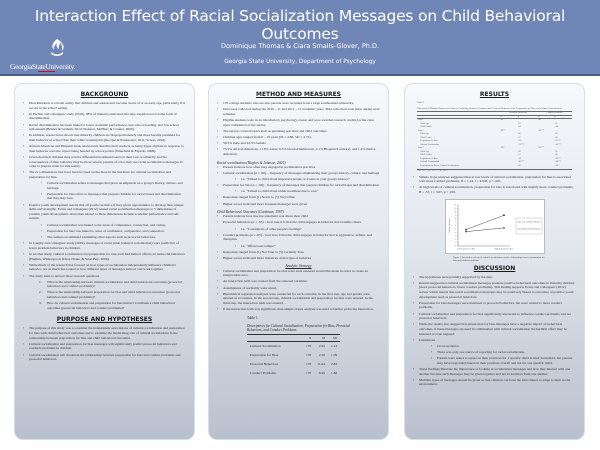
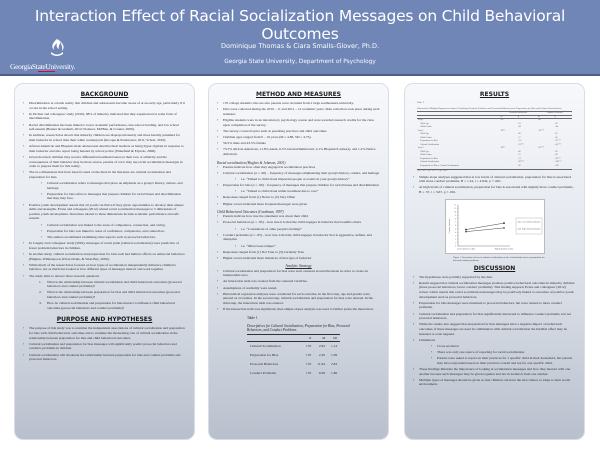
Low Cultural Socialization/High Preparation for Bias: 9 -> 7
